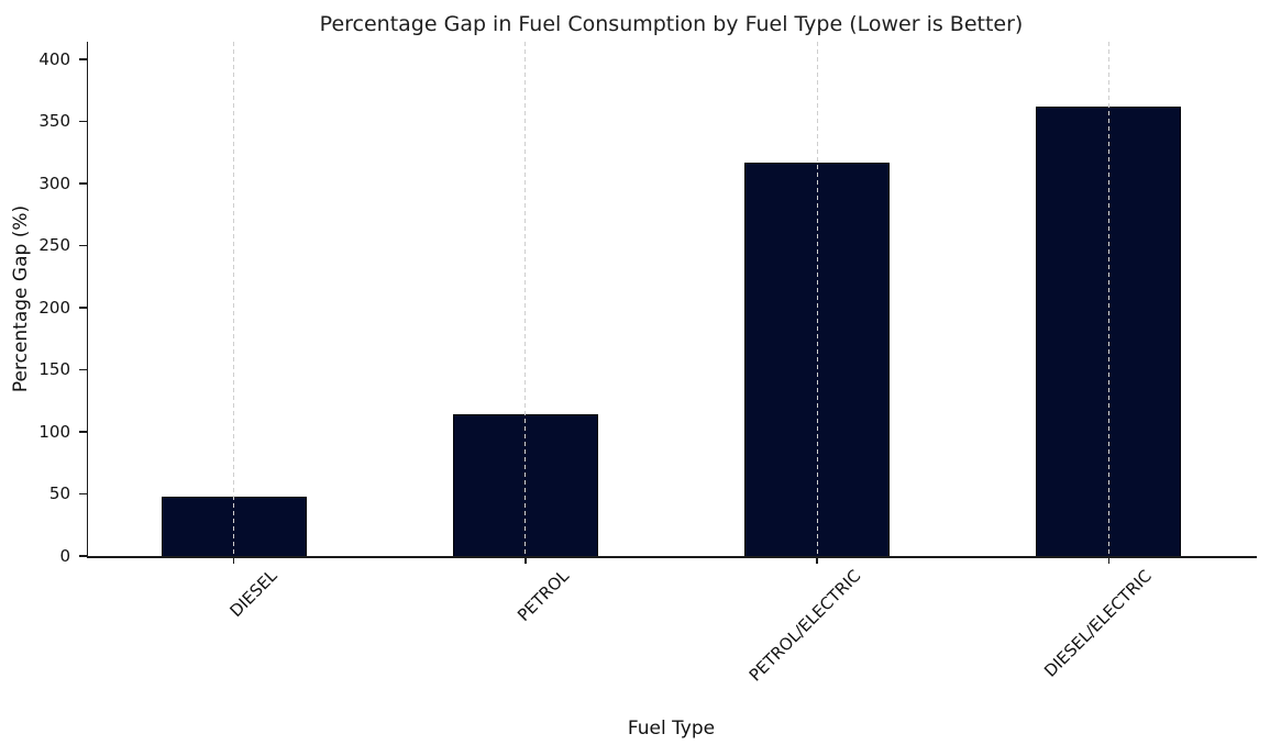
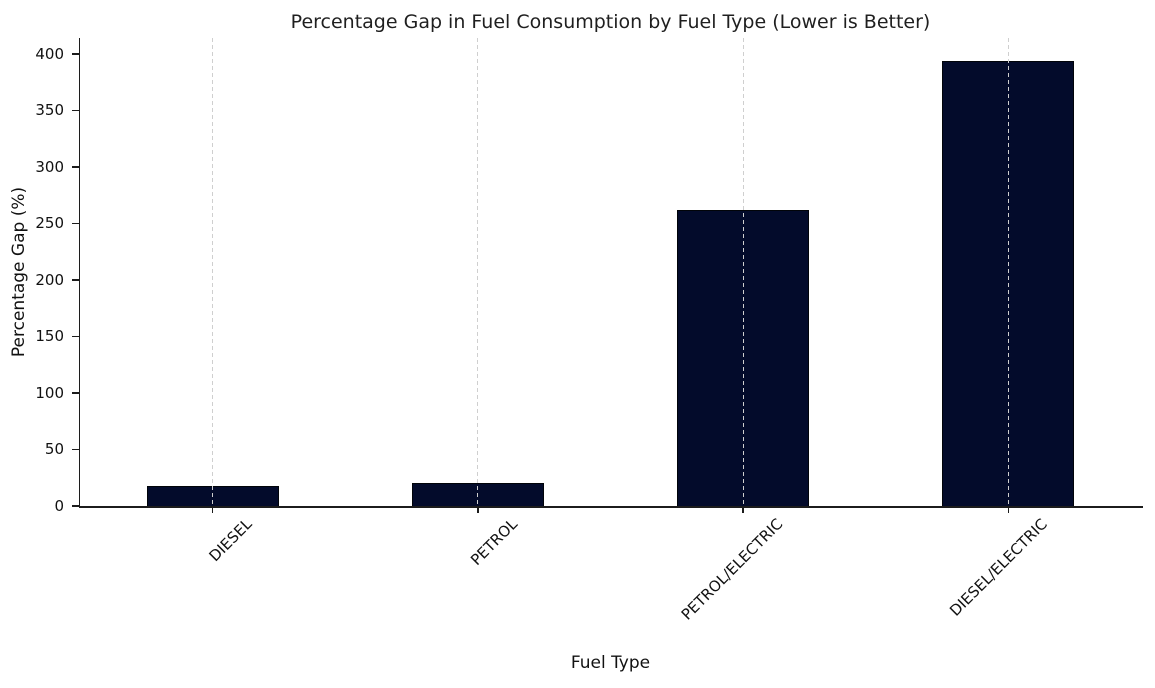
DIESEL: 48 -> 18
PETROL: 114 -> 20
PETROL/ELECTRIC: 317 -> 262
DIESEL/ELECTRIC: 362 -> 394
